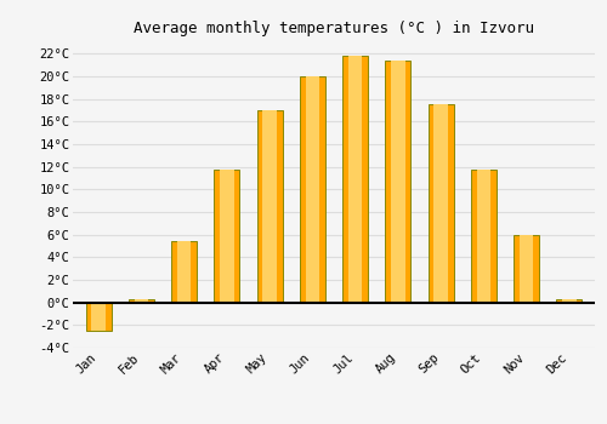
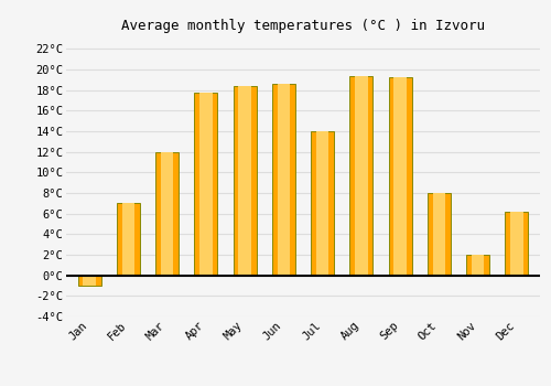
Jan: -2.5°C -> -1.0°C
Feb: 0.3°C -> 7.0°C
Mar: 5.4°C -> 12.0°C
Apr: 11.8°C -> 17.8°C
May: 17.0°C -> 18.4°C
Jun: 20.0°C -> 18.6°C
Jul: 21.8°C -> 14.0°C
Aug: 21.4°C -> 19.4°C
Sep: 17.5°C -> 19.2°C
Oct: 11.8°C -> 8.0°C
Nov: 6.0°C -> 2.0°C
Dec: 0.3°C -> 6.2°C
